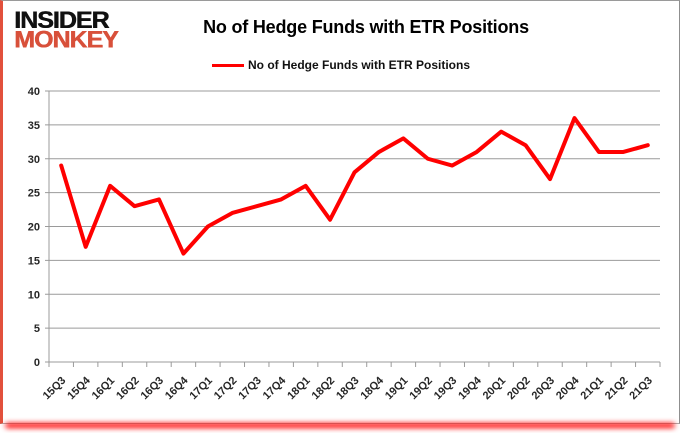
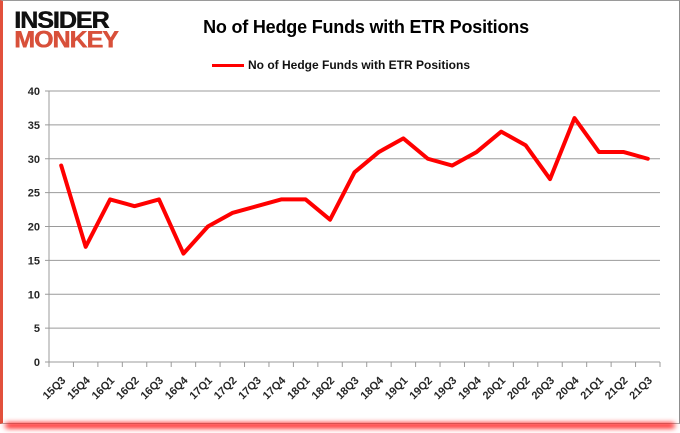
16Q1: 26 -> 24
18Q1: 26 -> 24
21Q3: 32 -> 30
